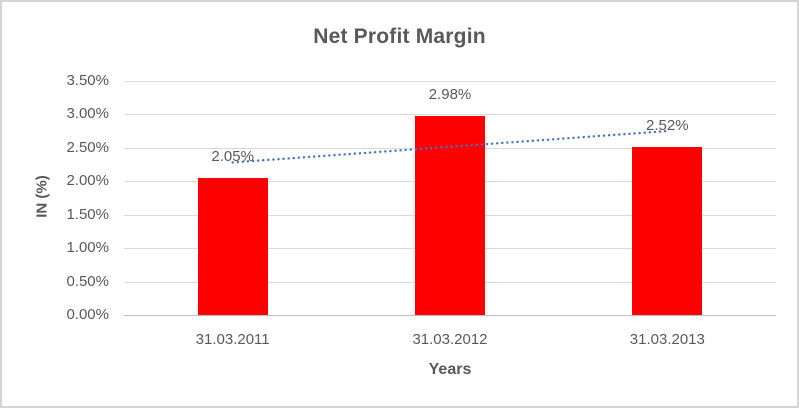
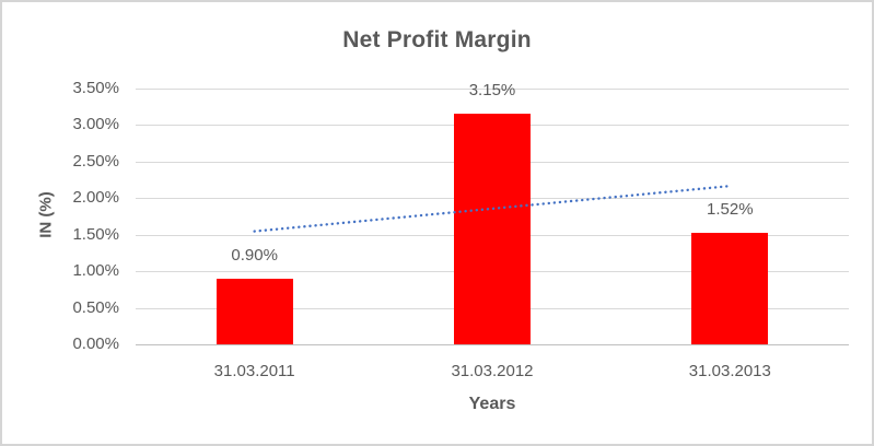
31.03.2011: 2.05% -> 0.90%
31.03.2012: 2.98% -> 3.15%
31.03.2013: 2.52% -> 1.52%
